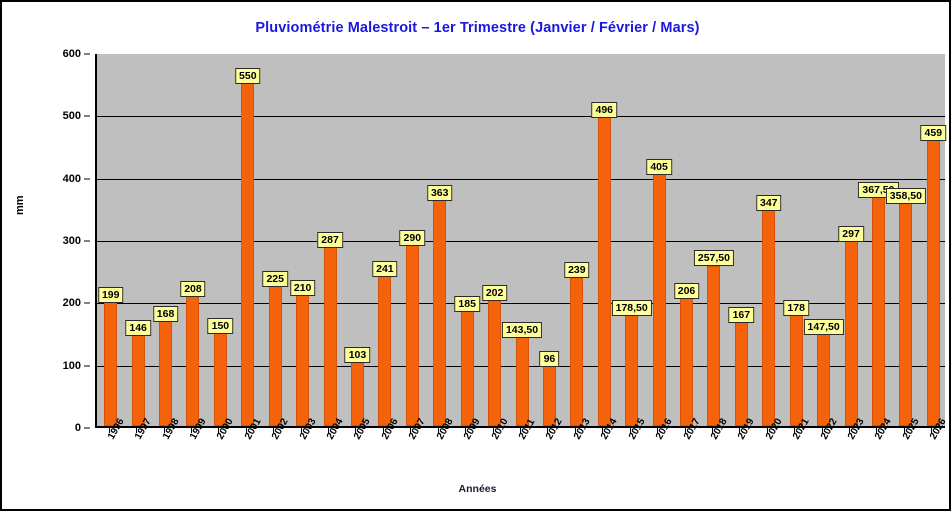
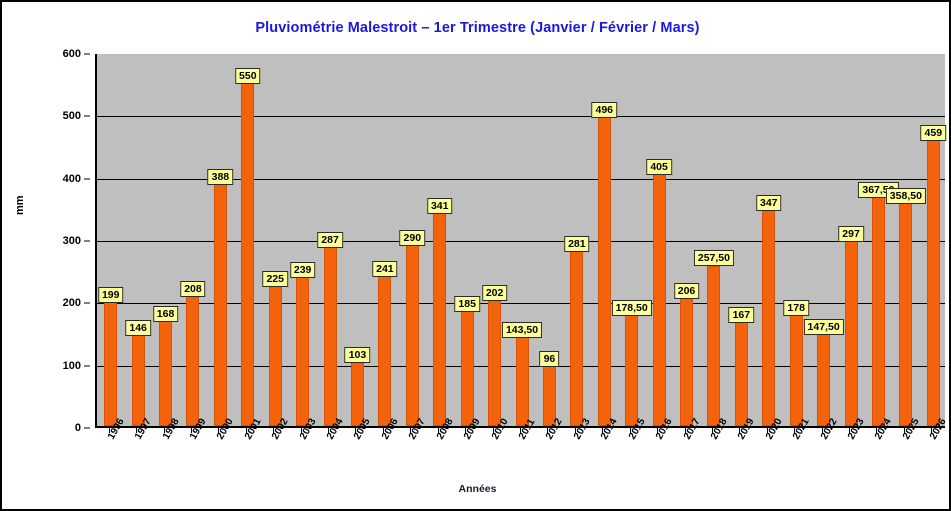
2000: 150 -> 388
2003: 210 -> 239
2008: 363 -> 341
2013: 239 -> 281
